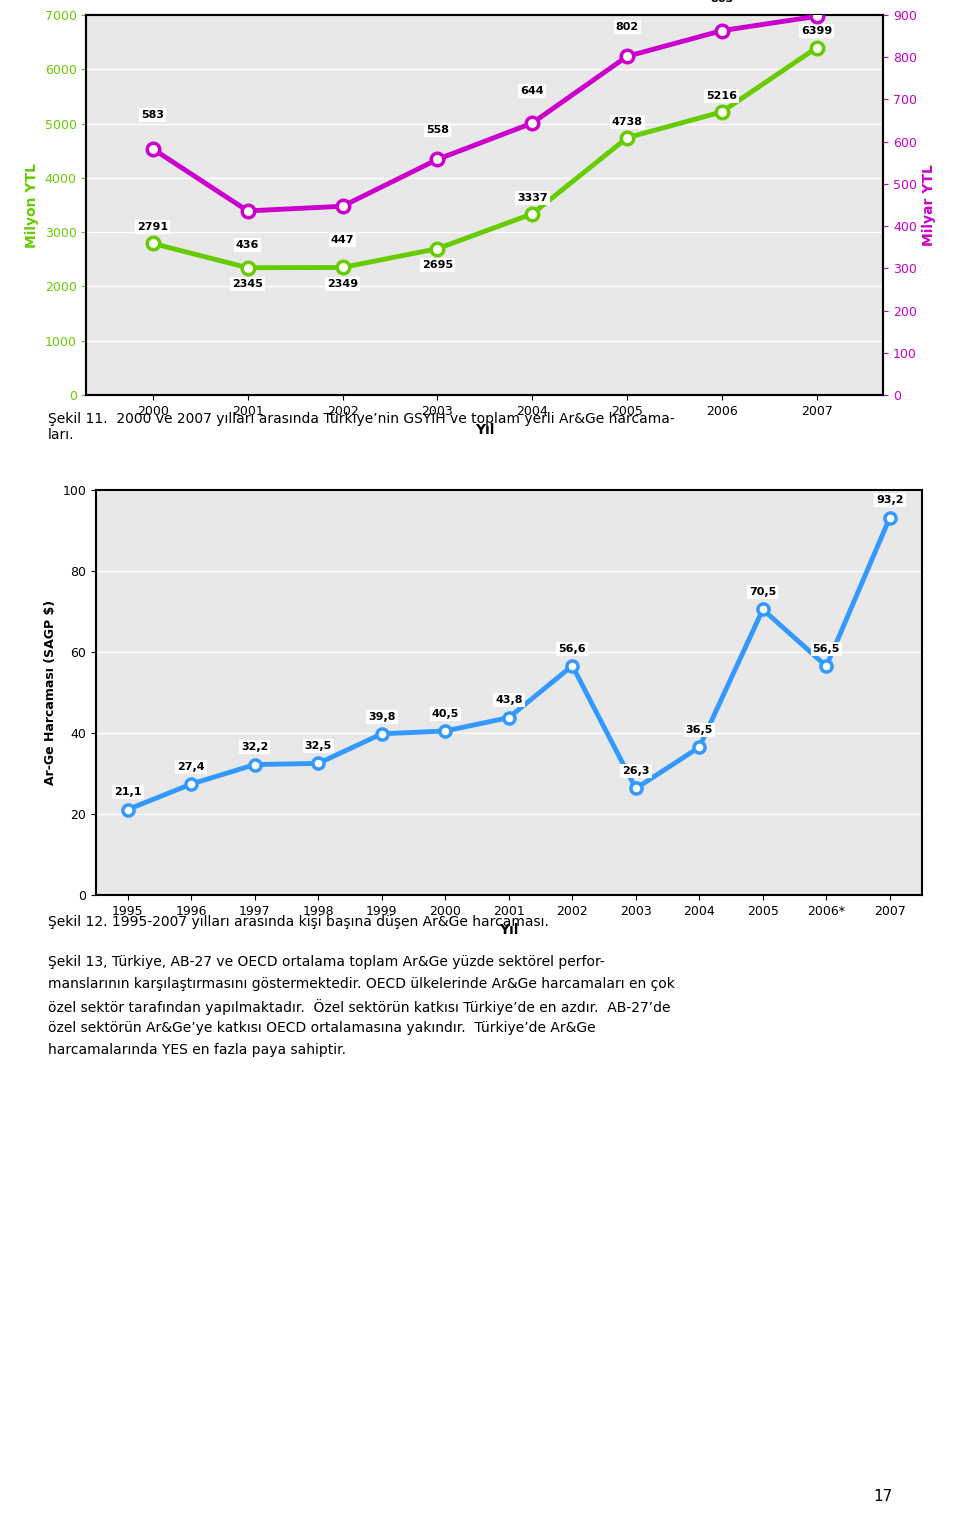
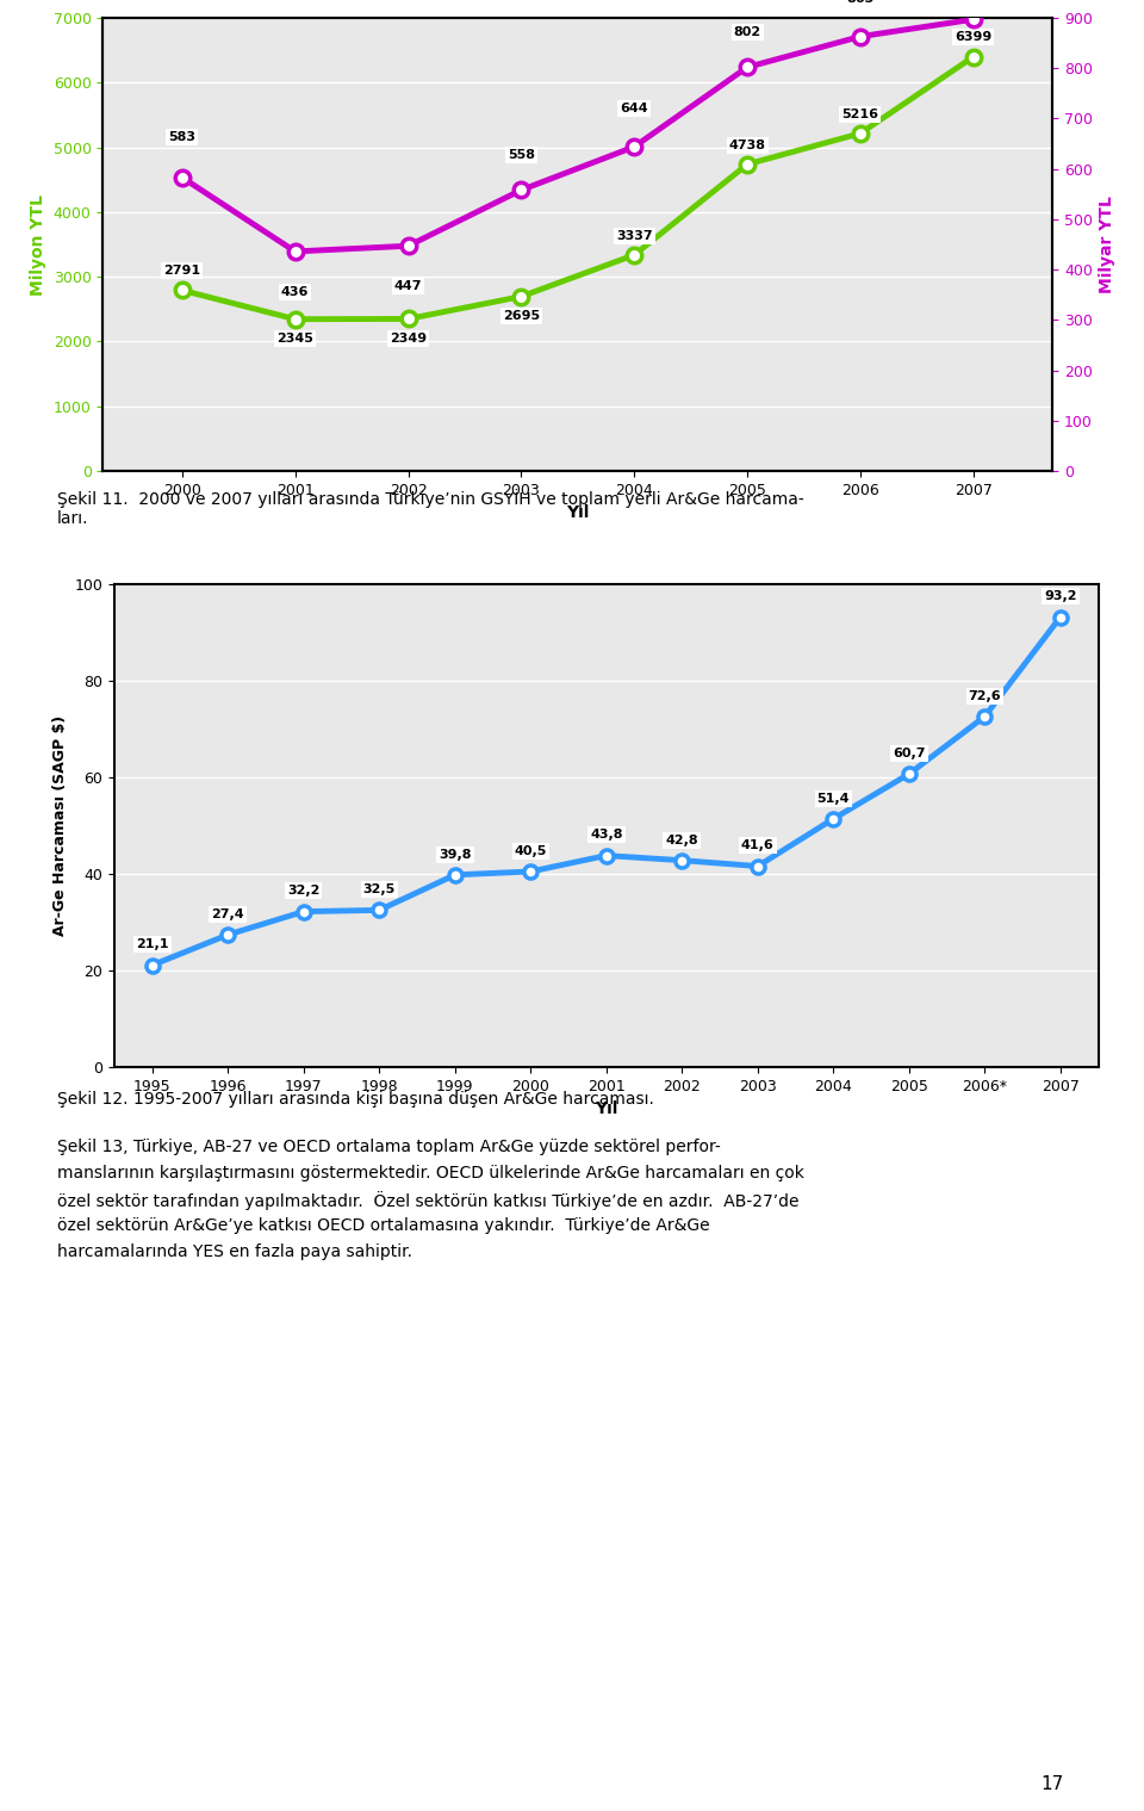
2002: 56,6 -> 42,8
2003: 26,3 -> 41,6
2004: 36,5 -> 51,4
2005: 70,5 -> 60,7
2006*: 56,5 -> 72,6
